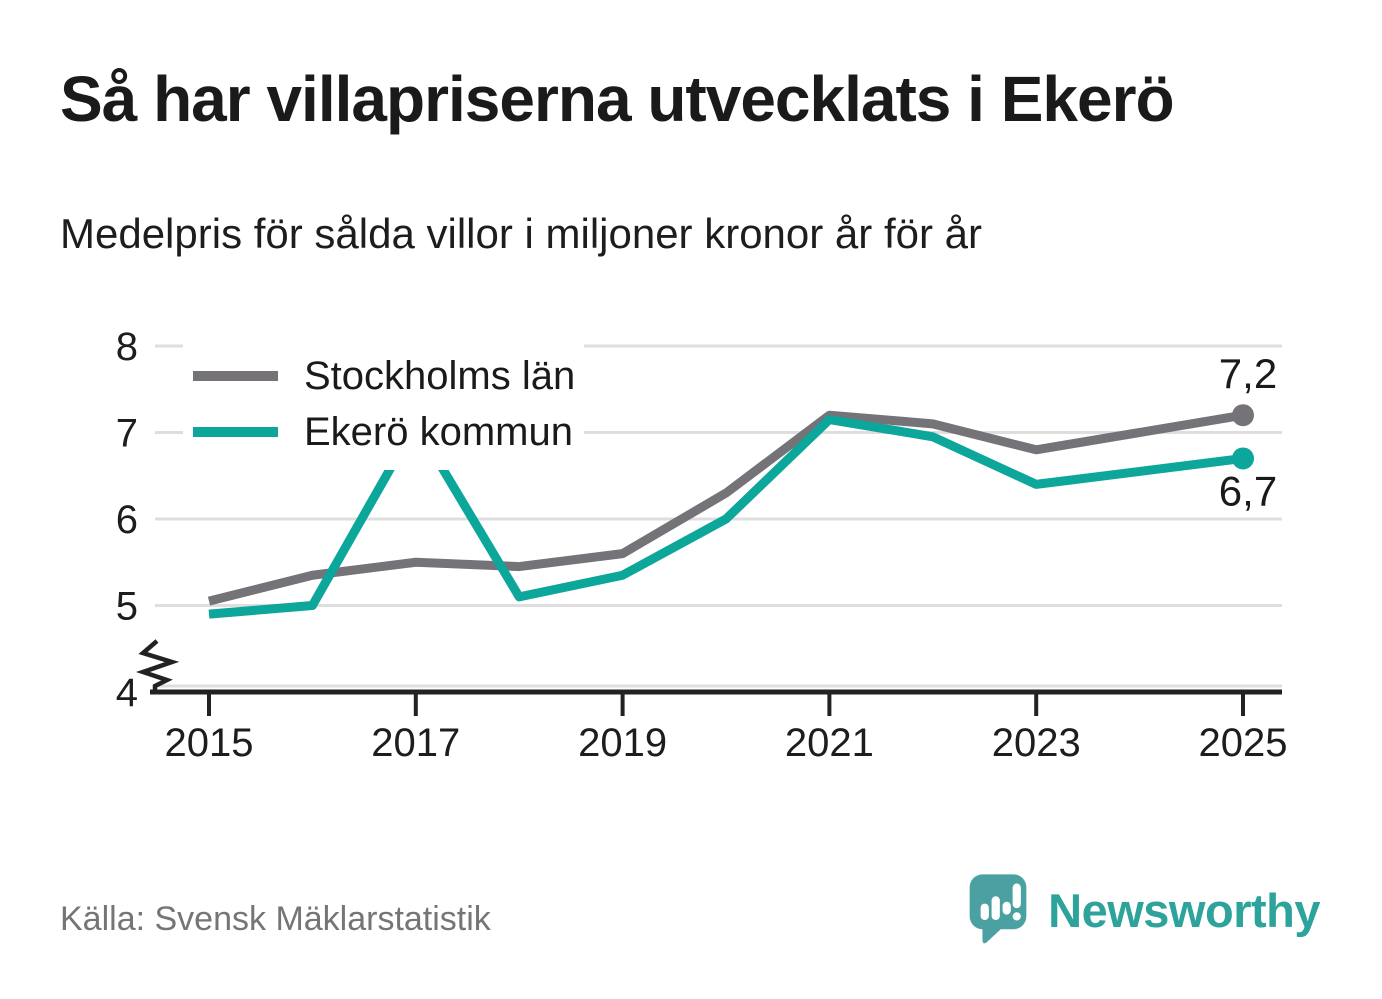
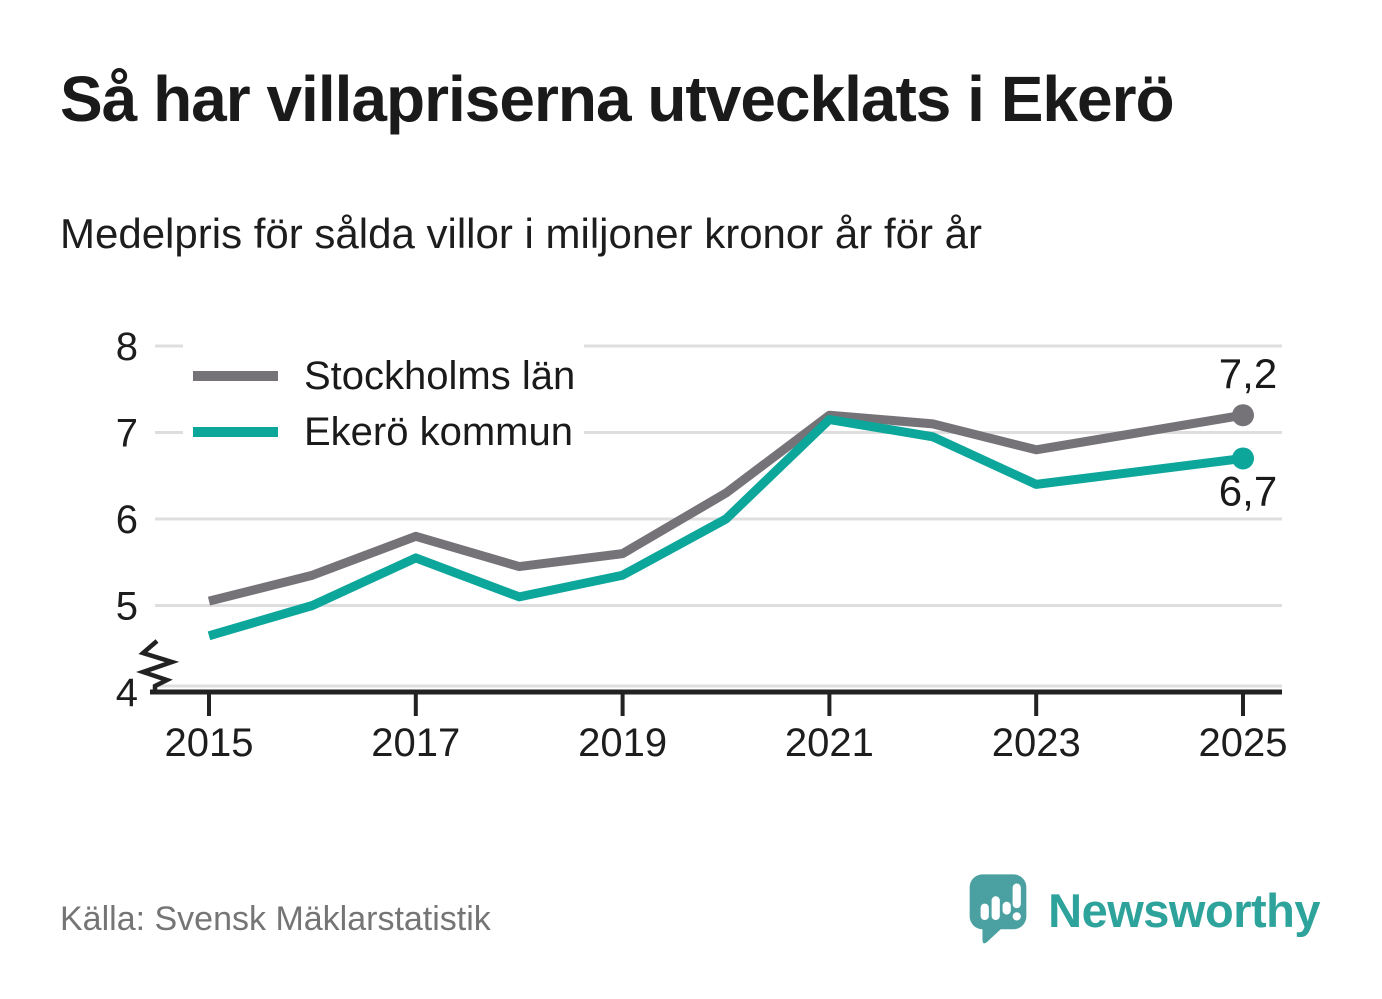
Ekerö kommun/2015: 4.9 -> 4.7
Stockholms län/2017: 5.5 -> 5.8
Ekerö kommun/2017: 7.1 -> 5.5
